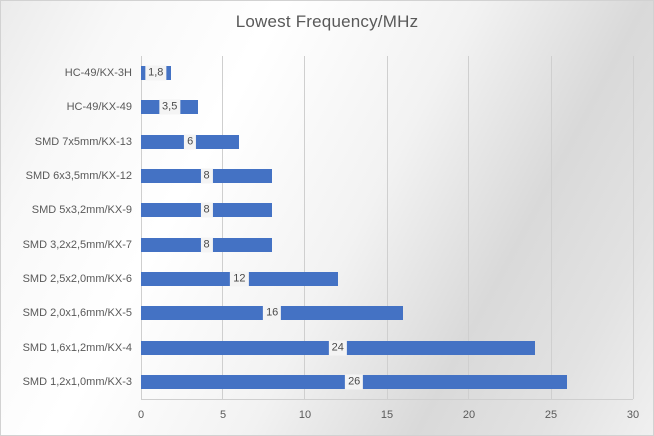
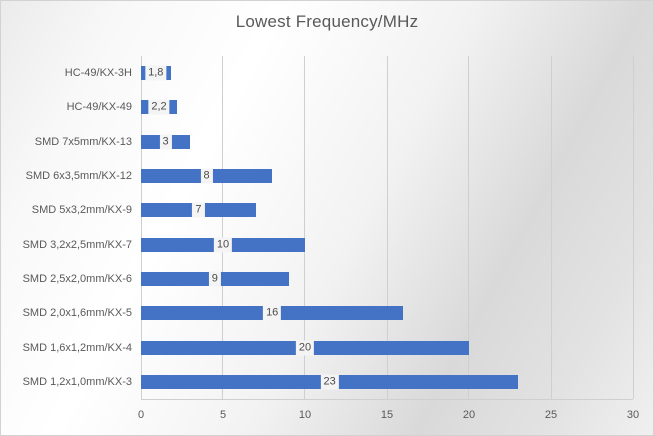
HC-49/KX-49: 3,5 -> 2,2
SMD 7x5mm/KX-13: 6 -> 3
SMD 5x3,2mm/KX-9: 8 -> 7
SMD 3,2x2,5mm/KX-7: 8 -> 10
SMD 2,5x2,0mm/KX-6: 12 -> 9
SMD 1,6x1,2mm/KX-4: 24 -> 20
SMD 1,2x1,0mm/KX-3: 26 -> 23
